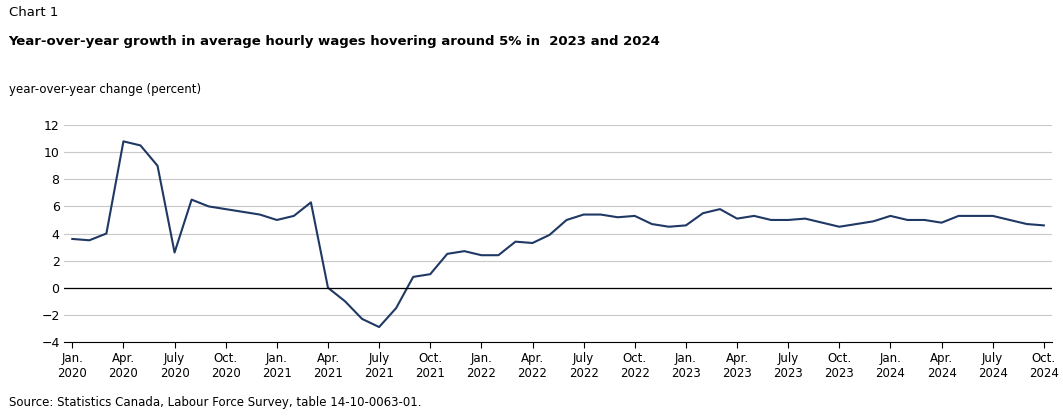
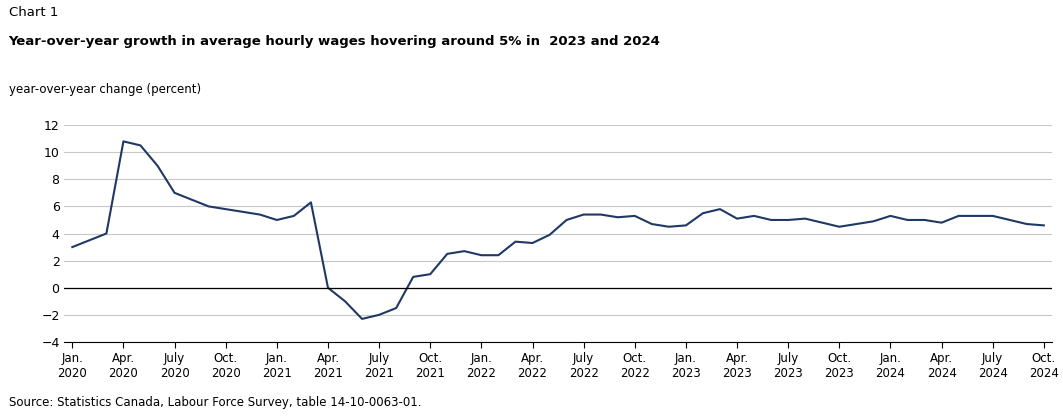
Jan. 2020: 3.6 -> 3.0
July 2020: 2.6 -> 7.0
July 2021: -2.9 -> -2.0
